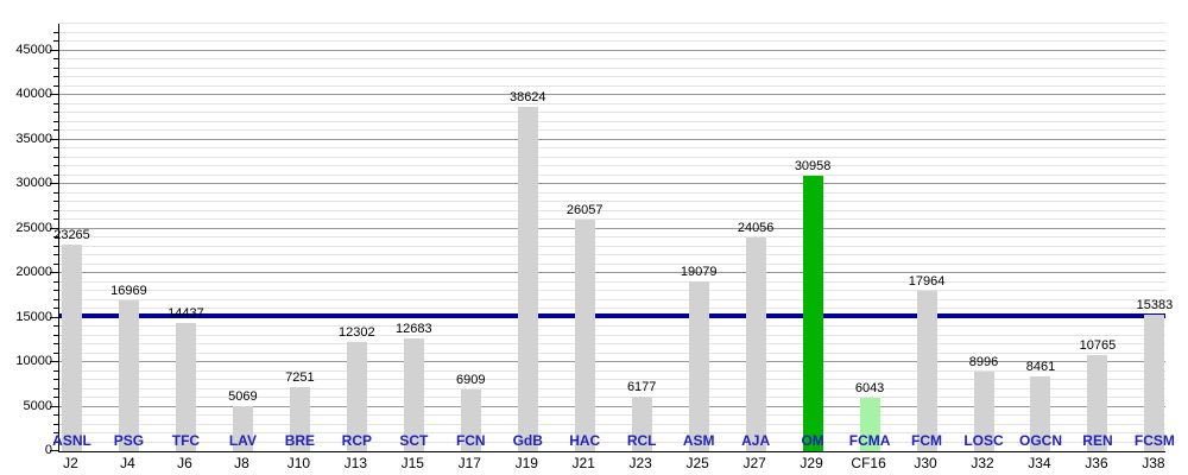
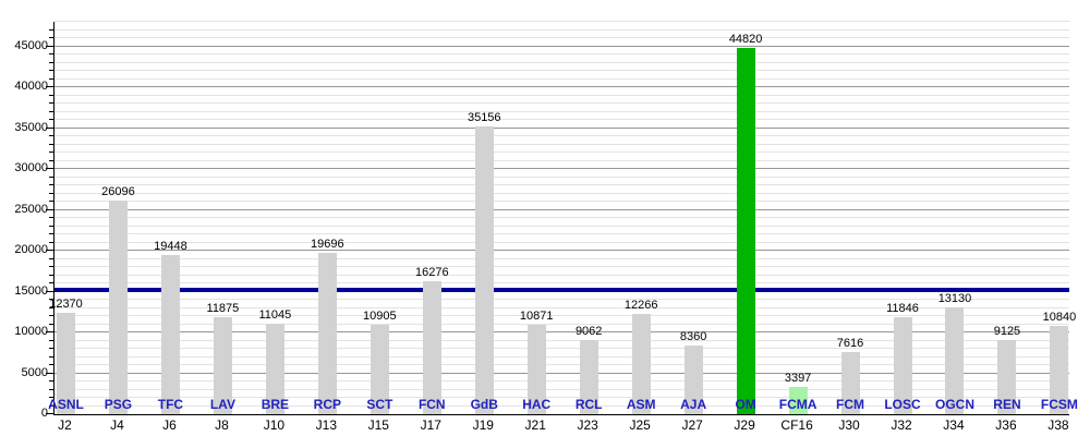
J2: 23265 -> 12370
J4: 16969 -> 26096
J6: 14437 -> 19448
J8: 5069 -> 11875
J10: 7251 -> 11045
J13: 12302 -> 19696
J15: 12683 -> 10905
J17: 6909 -> 16276
J19: 38624 -> 35156
J21: 26057 -> 10871
J23: 6177 -> 9062
J25: 19079 -> 12266
J27: 24056 -> 8360
J29: 30958 -> 44820
CF16: 6043 -> 3397
J30: 17964 -> 7616
J32: 8996 -> 11846
J34: 8461 -> 13130
J36: 10765 -> 9125
J38: 15383 -> 10840
